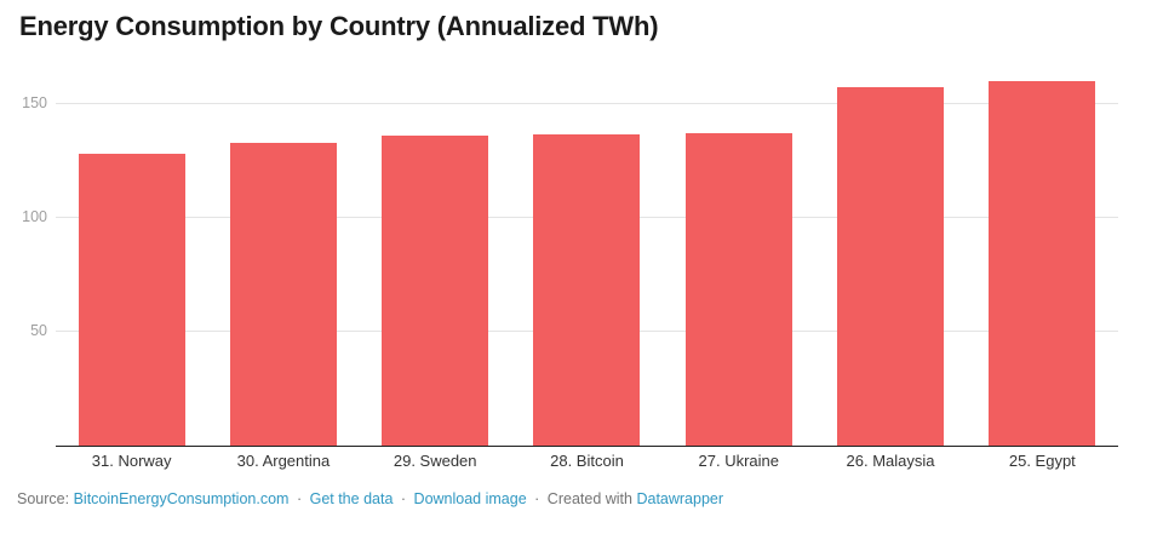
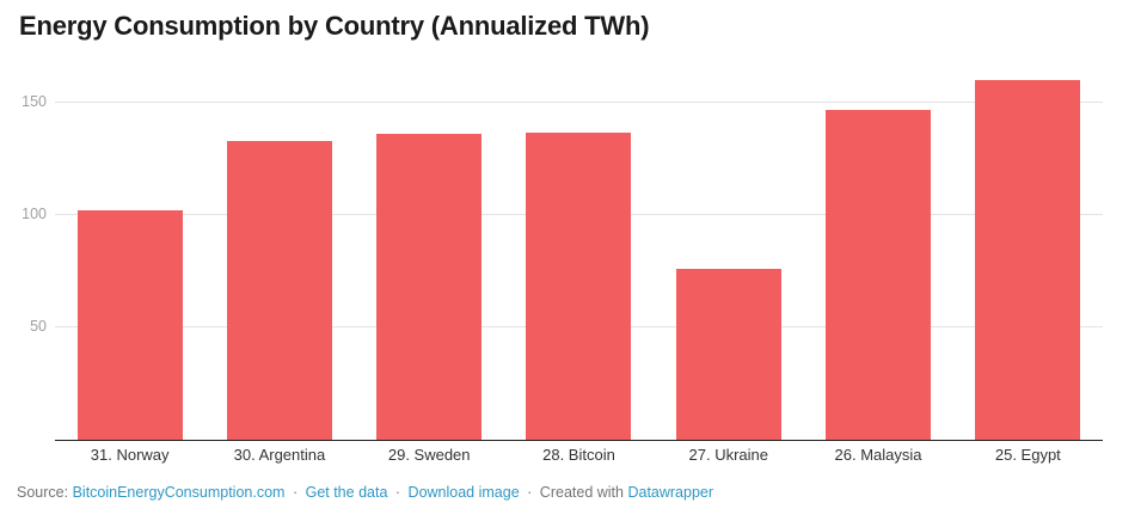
31. Norway: 128 -> 102
27. Ukraine: 137 -> 76
26. Malaysia: 158 -> 147
